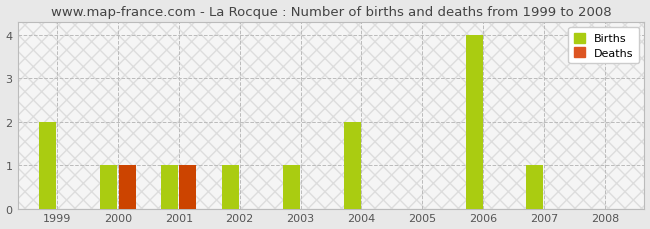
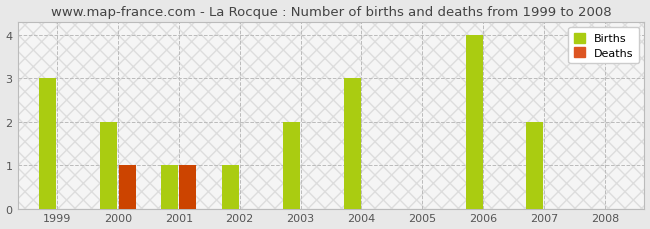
Births/1999: 2 -> 3
Births/2000: 1 -> 2
Births/2003: 1 -> 2
Births/2004: 2 -> 3
Births/2007: 1 -> 2
